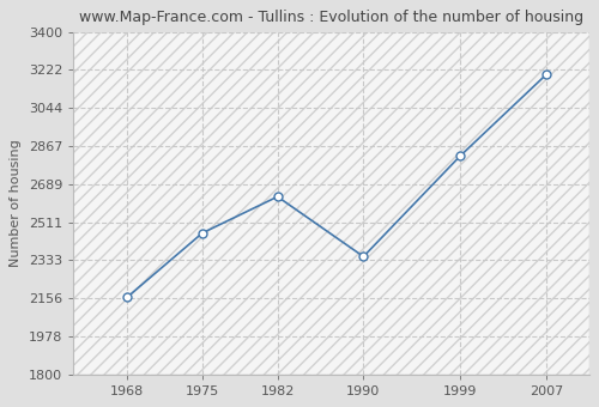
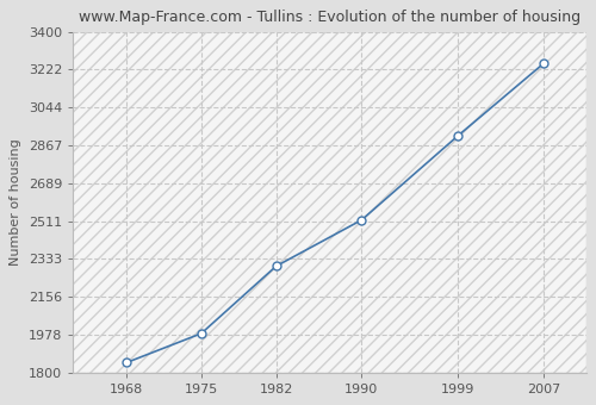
1968: 2160 -> 1850
1975: 2460 -> 1980
1982: 2630 -> 2300
1990: 2350 -> 2520
1999: 2820 -> 2910
2007: 3200 -> 3250
